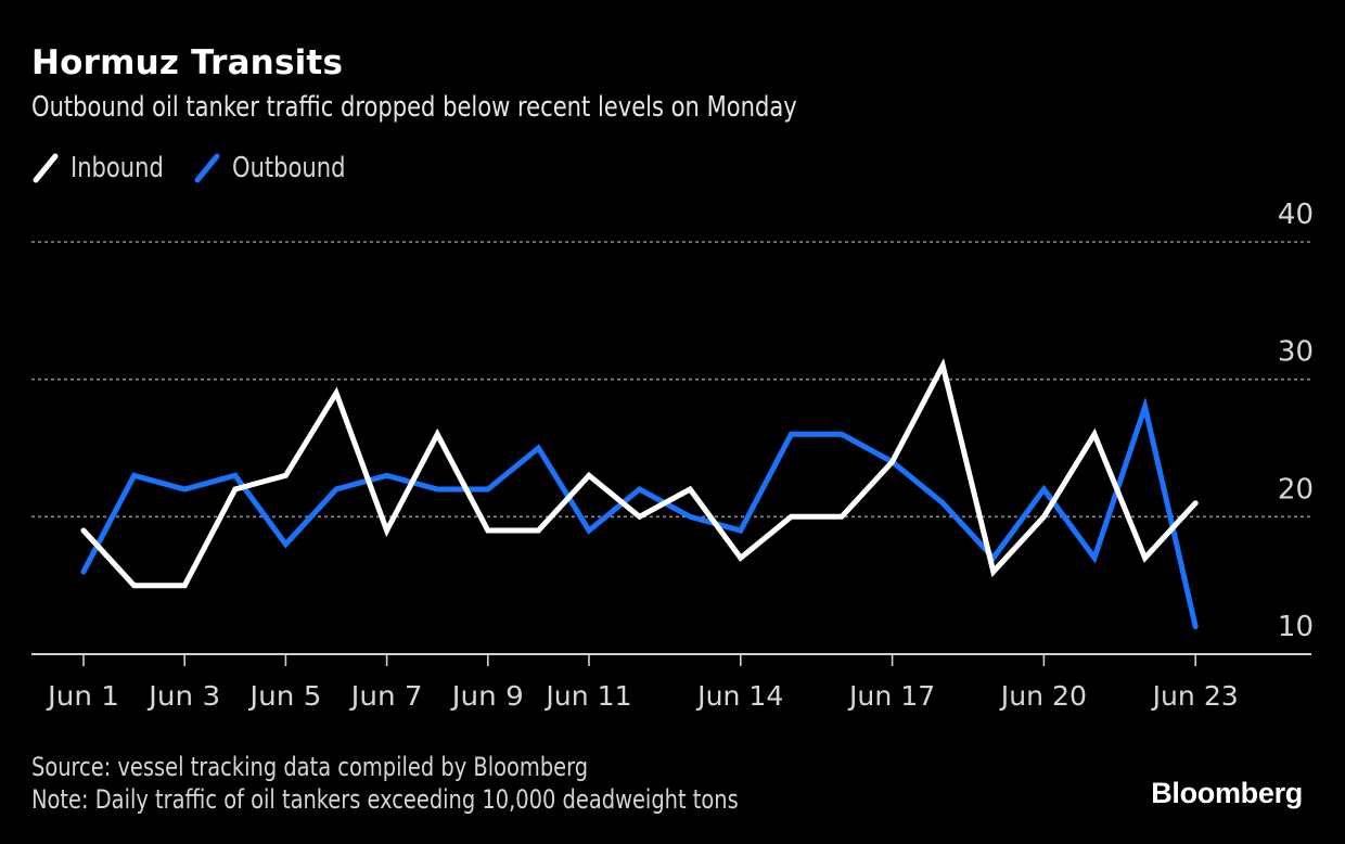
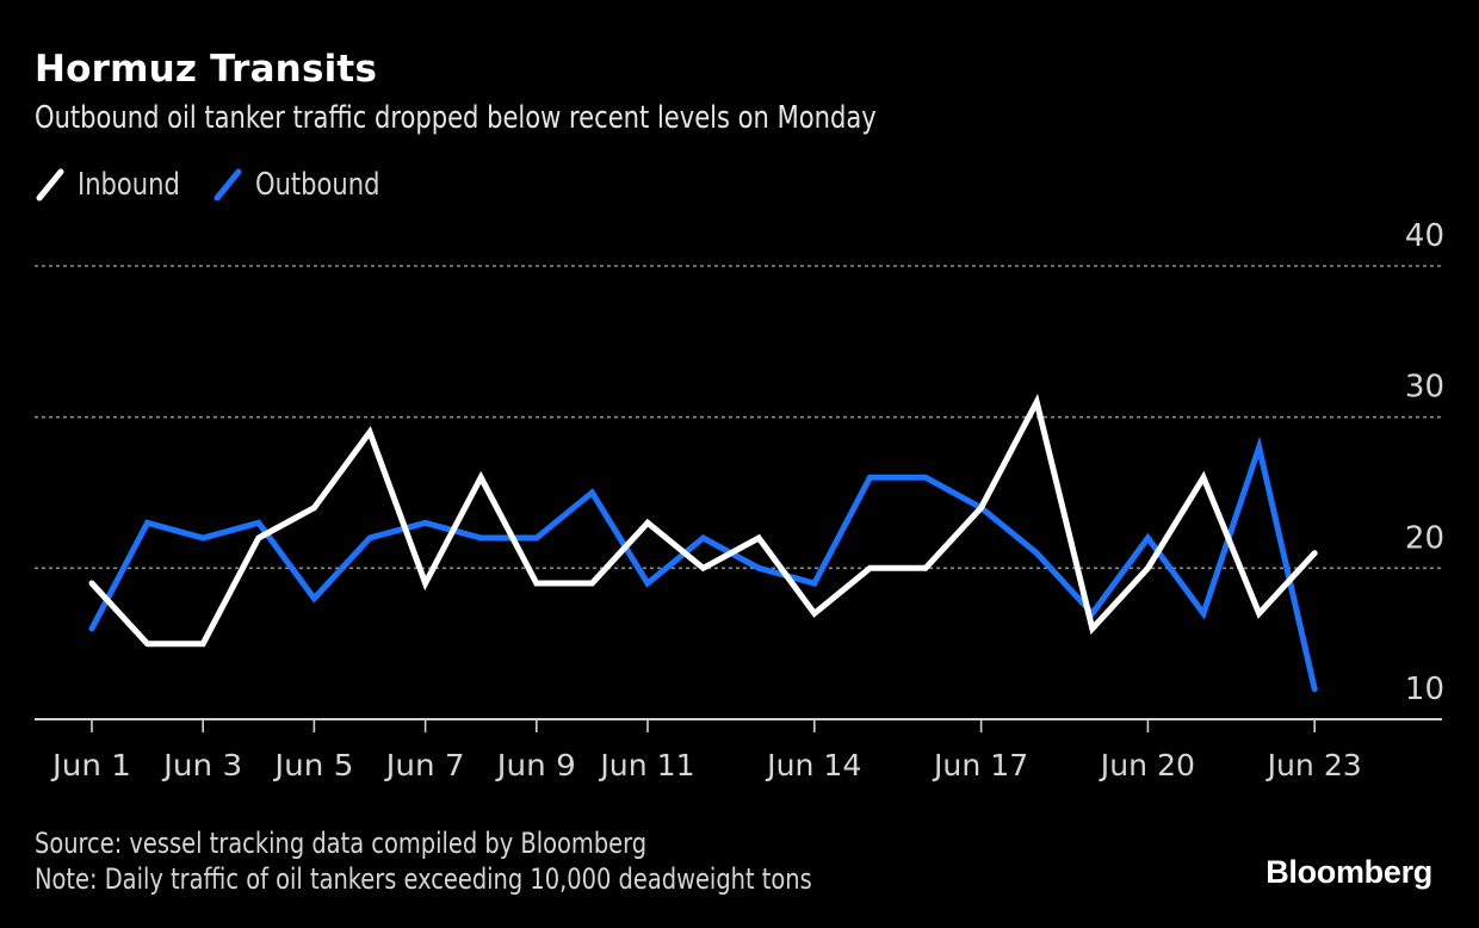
Inbound/Jun 5: 23 -> 24
